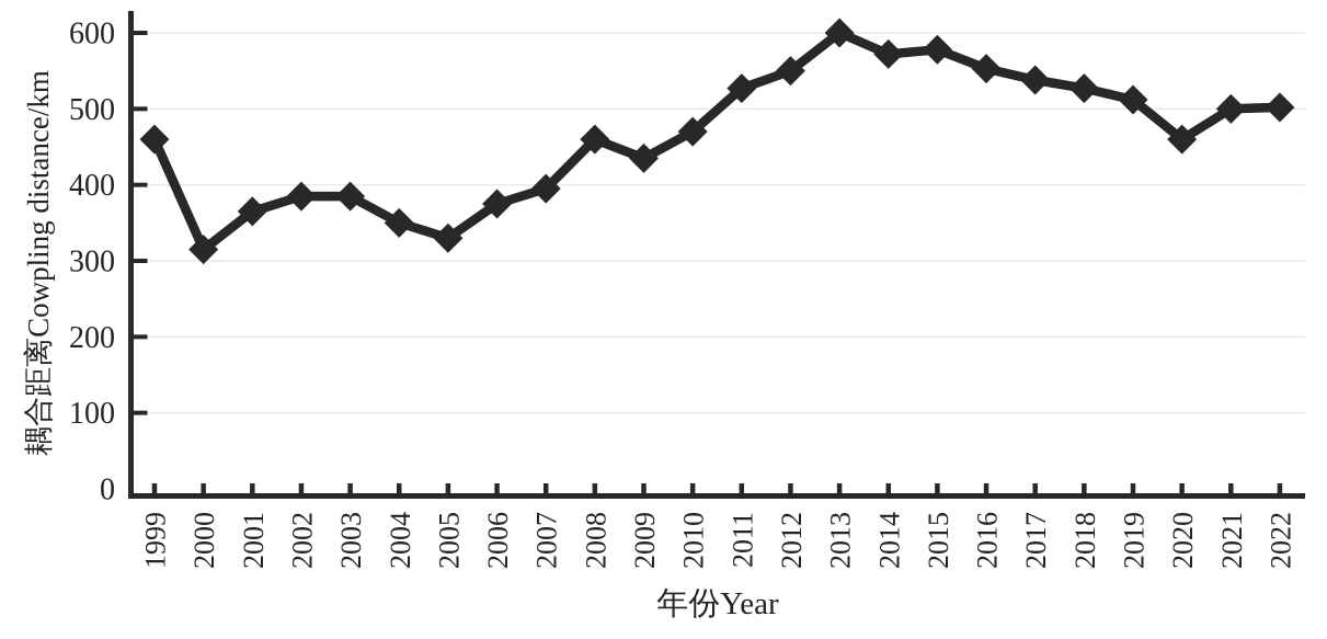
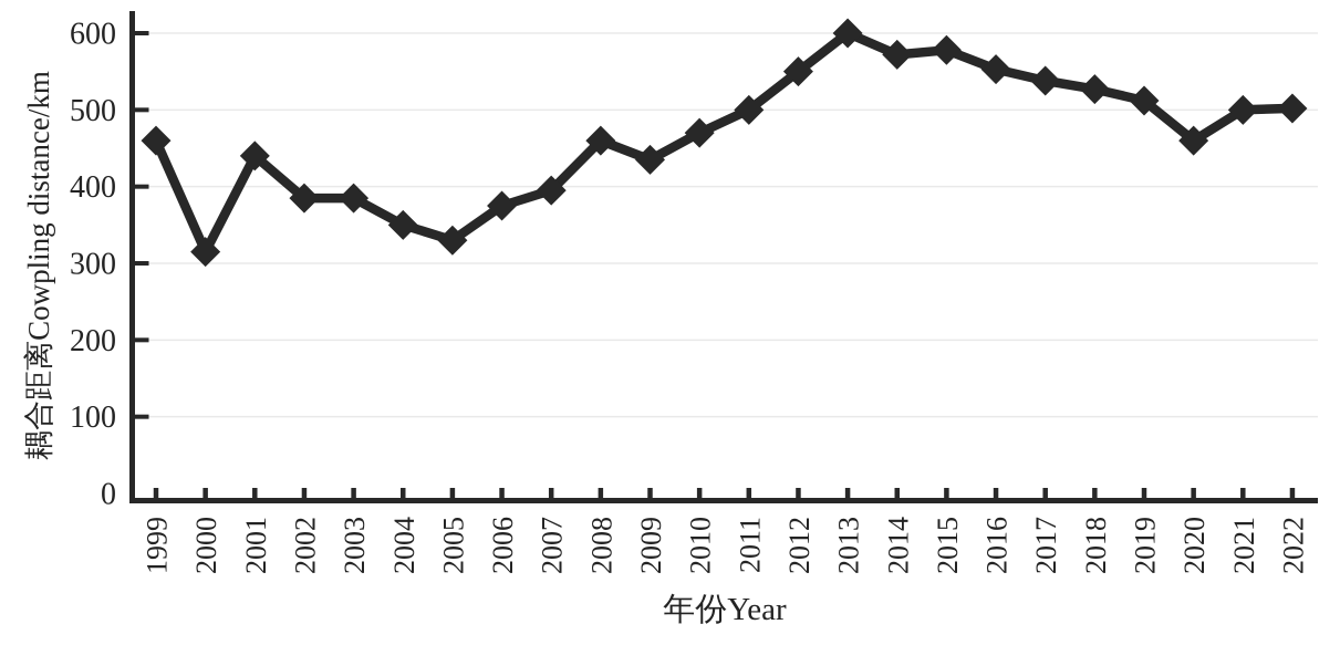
2001: 360 -> 440
2011: 530 -> 500
